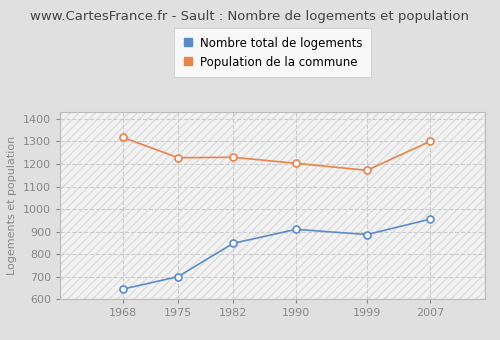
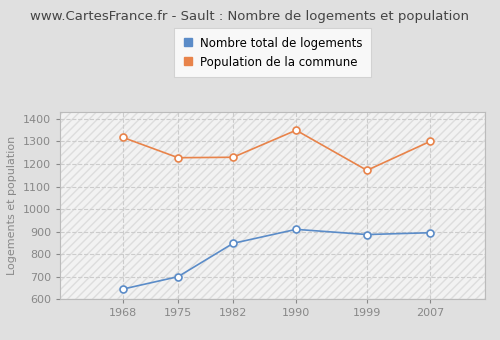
Population de la commune/1990: 1203 -> 1350
Nombre total de logements/2007: 955 -> 895
